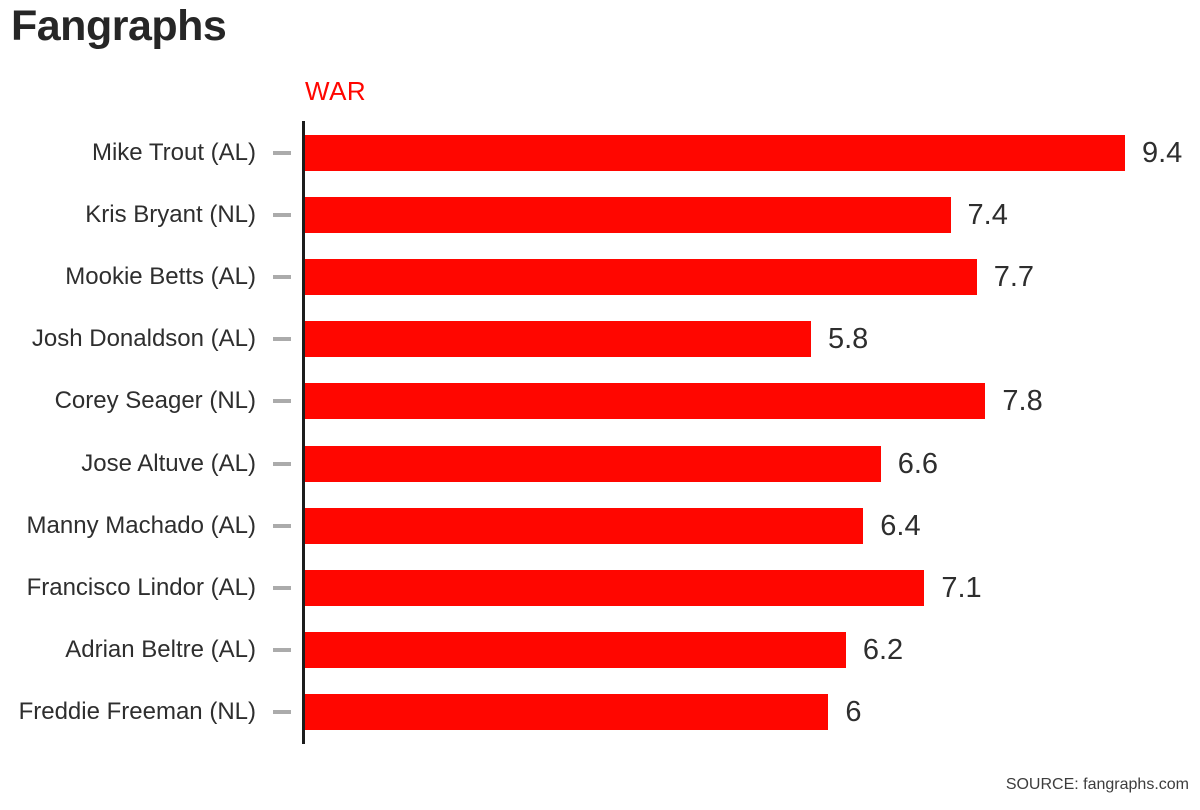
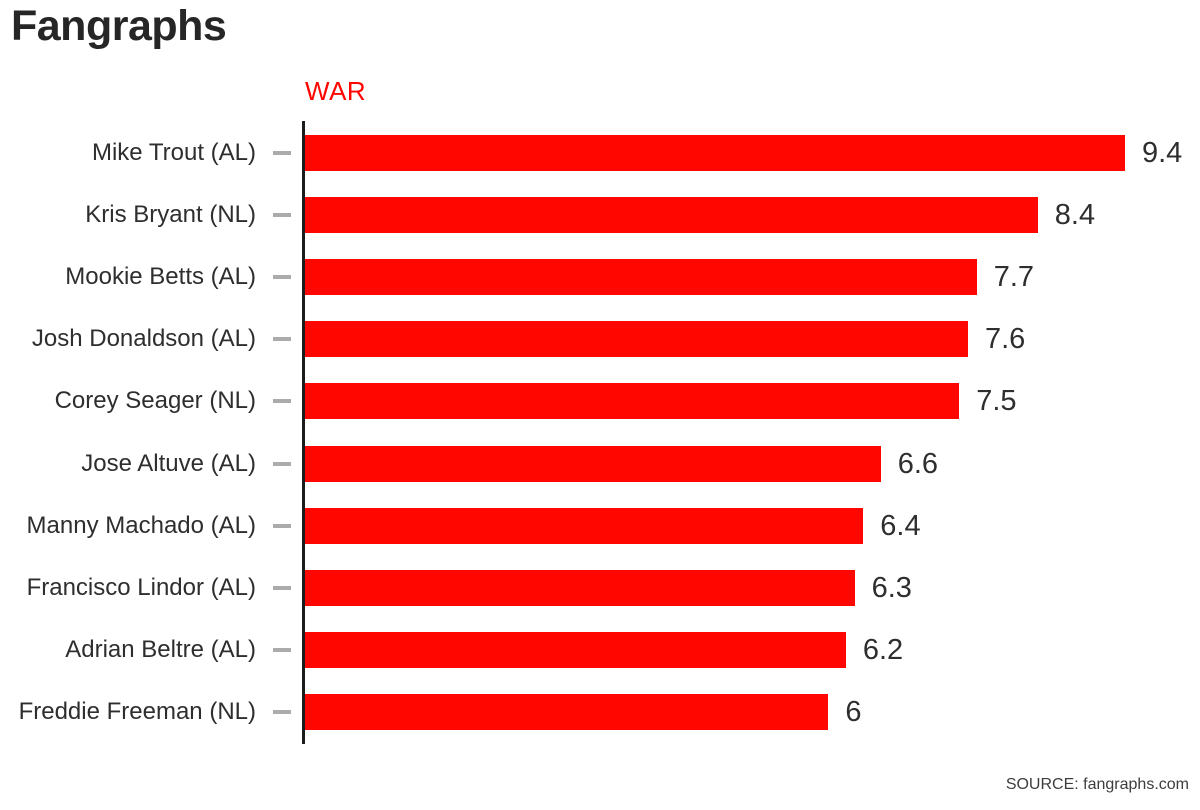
Kris Bryant (NL): 7.4 -> 8.4
Josh Donaldson (AL): 5.8 -> 7.6
Corey Seager (NL): 7.8 -> 7.5
Francisco Lindor (AL): 7.1 -> 6.3
